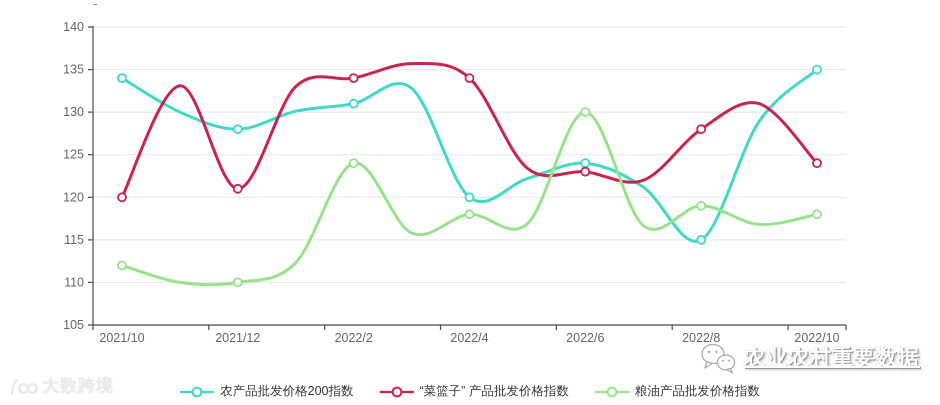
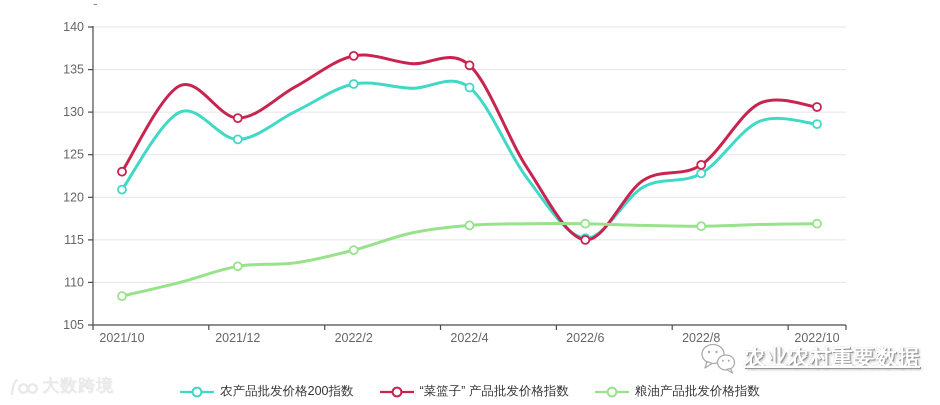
农产品批发价格200指数/2021/10: 134 -> 121
“菜篮子” 产品批发价格指数/2021/10: 120 -> 123
粮油产品批发价格指数/2021/10: 112 -> 108
农产品批发价格200指数/2021/12: 128 -> 127
“菜篮子” 产品批发价格指数/2021/12: 121 -> 129
粮油产品批发价格指数/2021/12: 110 -> 112
农产品批发价格200指数/2022/2: 131 -> 133
“菜篮子” 产品批发价格指数/2022/2: 134 -> 137
粮油产品批发价格指数/2022/2: 124 -> 114
农产品批发价格200指数/2022/4: 120 -> 133
“菜篮子” 产品批发价格指数/2022/4: 134 -> 136
粮油产品批发价格指数/2022/4: 118 -> 117
农产品批发价格200指数/2022/6: 124 -> 115
“菜篮子” 产品批发价格指数/2022/6: 123 -> 115
粮油产品批发价格指数/2022/6: 130 -> 117
农产品批发价格200指数/2022/8: 115 -> 123
“菜篮子” 产品批发价格指数/2022/8: 128 -> 124
粮油产品批发价格指数/2022/8: 119 -> 117
农产品批发价格200指数/2022/10: 135 -> 129
“菜篮子” 产品批发价格指数/2022/10: 124 -> 131
粮油产品批发价格指数/2022/10: 118 -> 117
